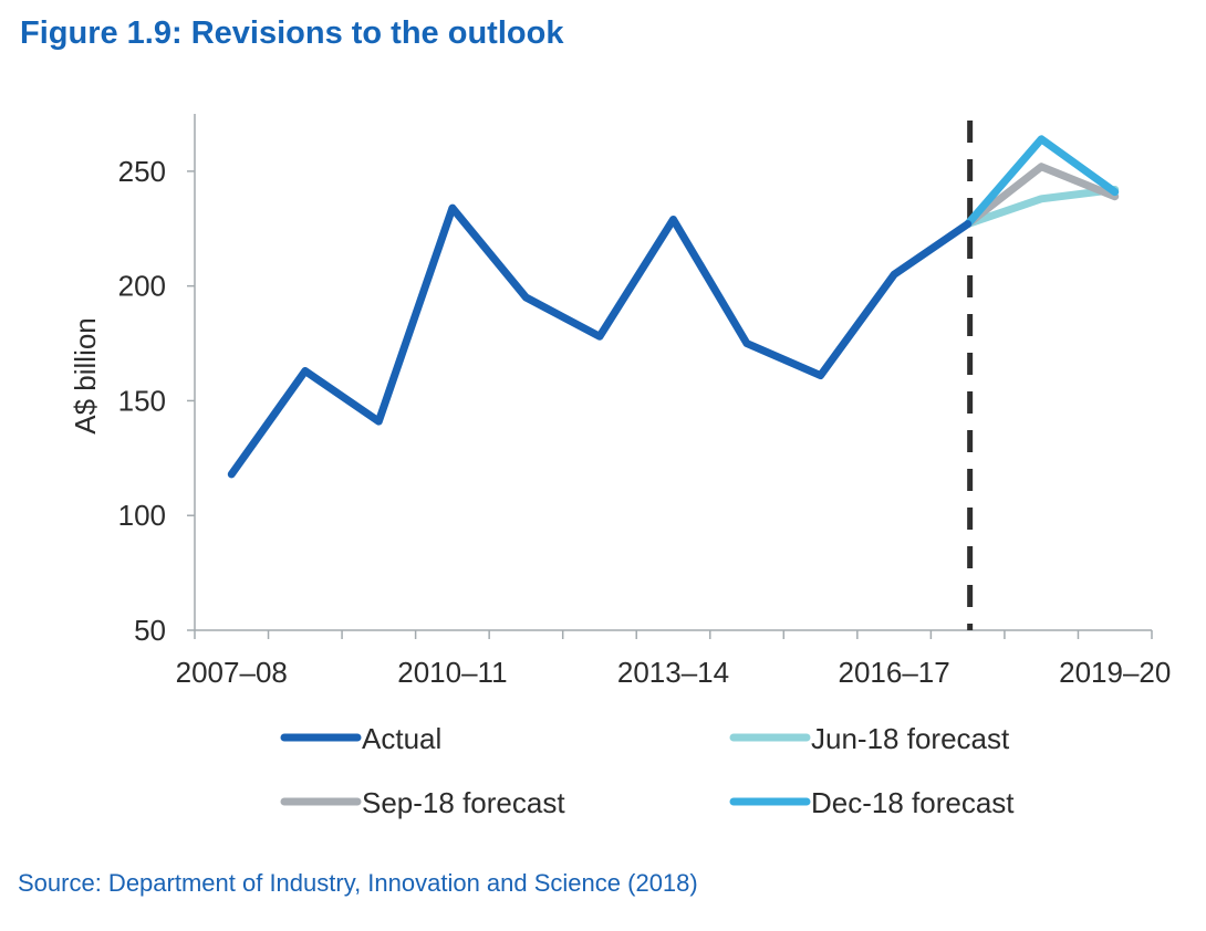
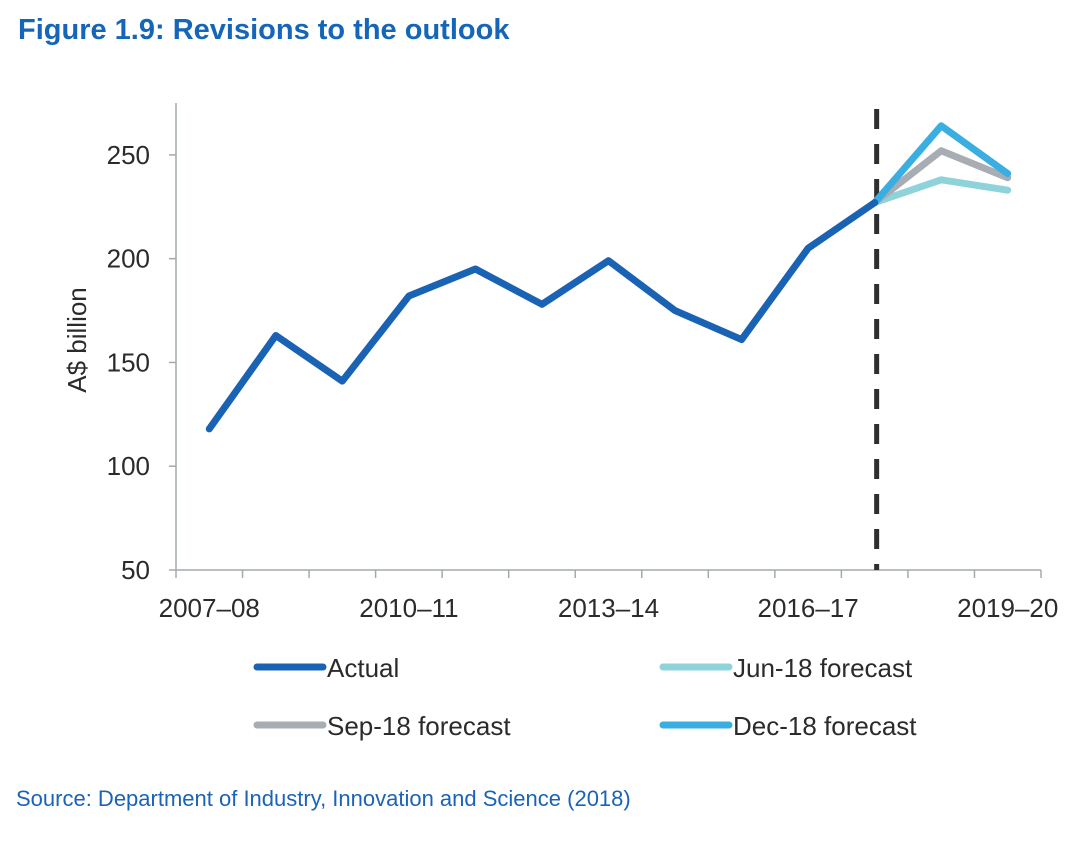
Actual/2010–11: 234 -> 182
Actual/2013–14: 229 -> 199
Jun-18 forecast/2019–20: 242 -> 233
